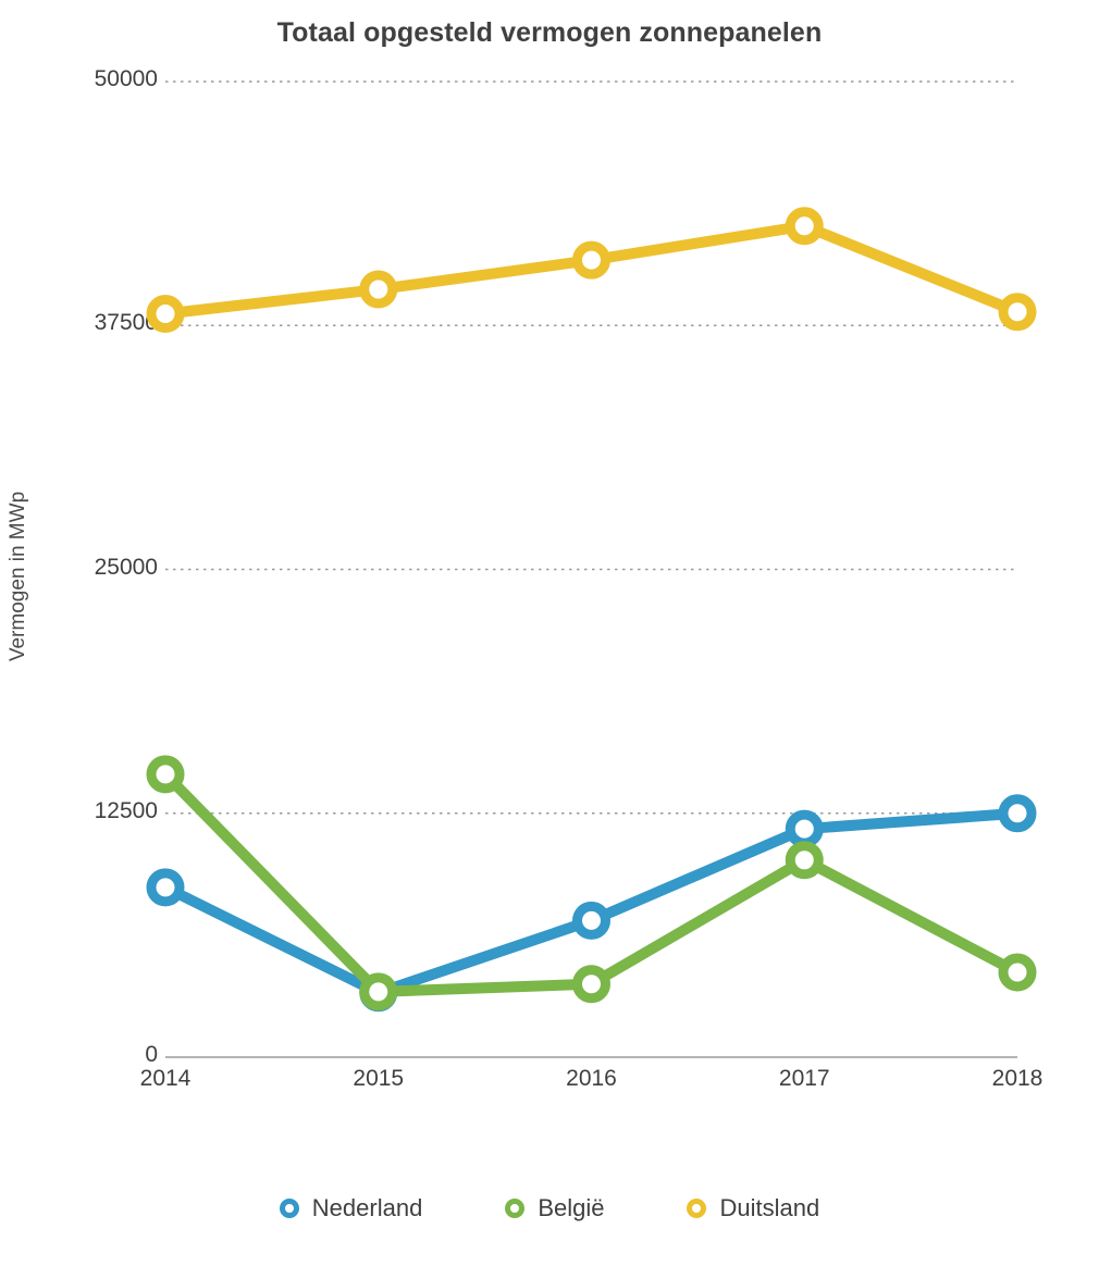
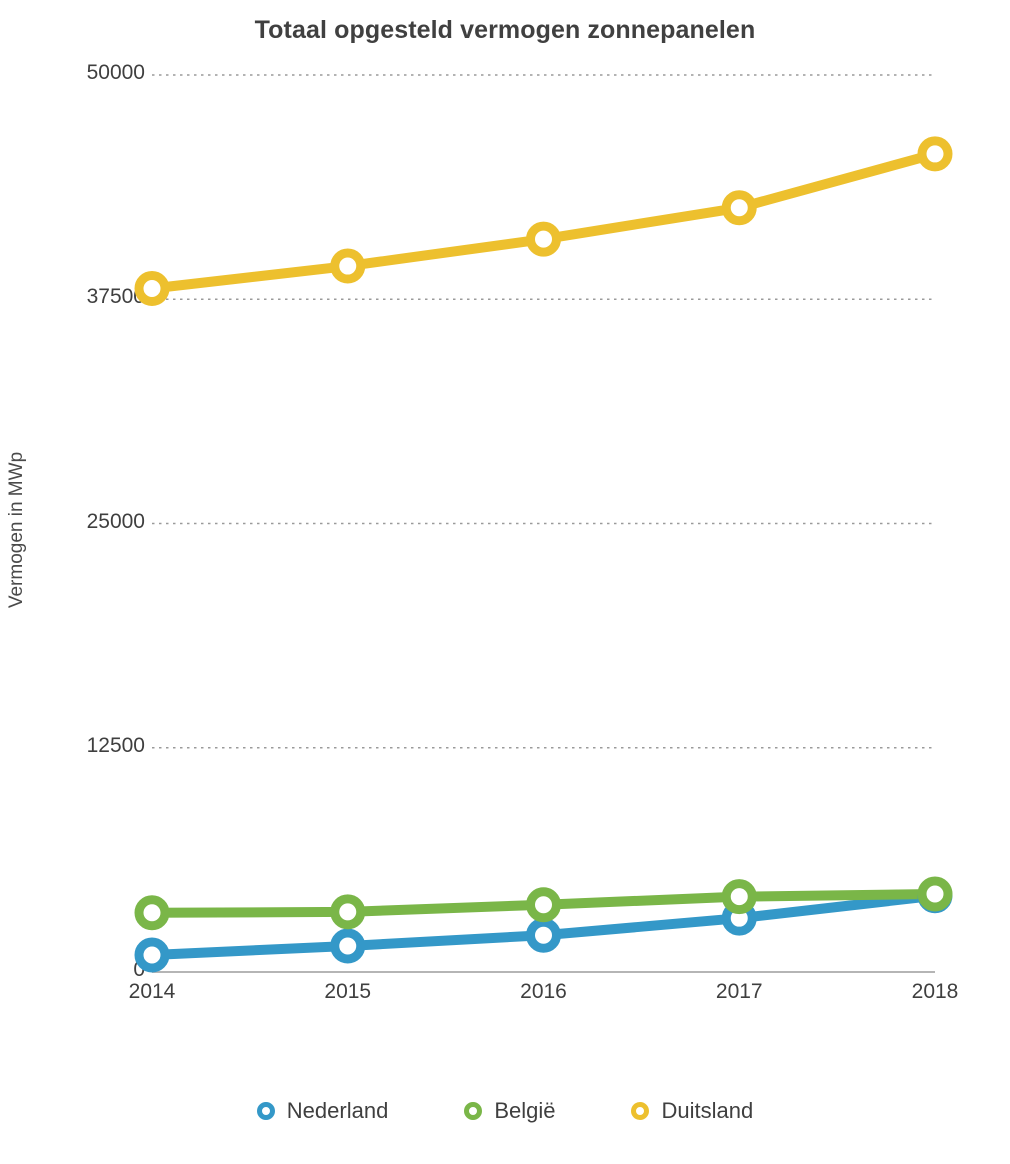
Nederland/2014: 8700 -> 1000
België/2014: 14500 -> 3300
Nederland/2015: 3300 -> 1400
Nederland/2016: 7000 -> 2000
Nederland/2017: 11700 -> 3000
België/2017: 10100 -> 4200
Nederland/2018: 12500 -> 4200
Duitsland/2018: 38200 -> 45600
